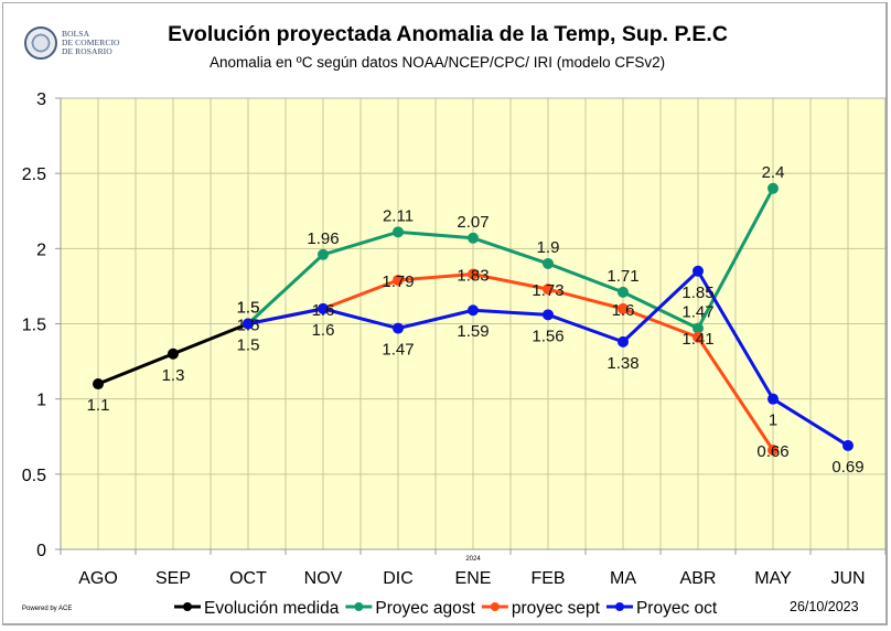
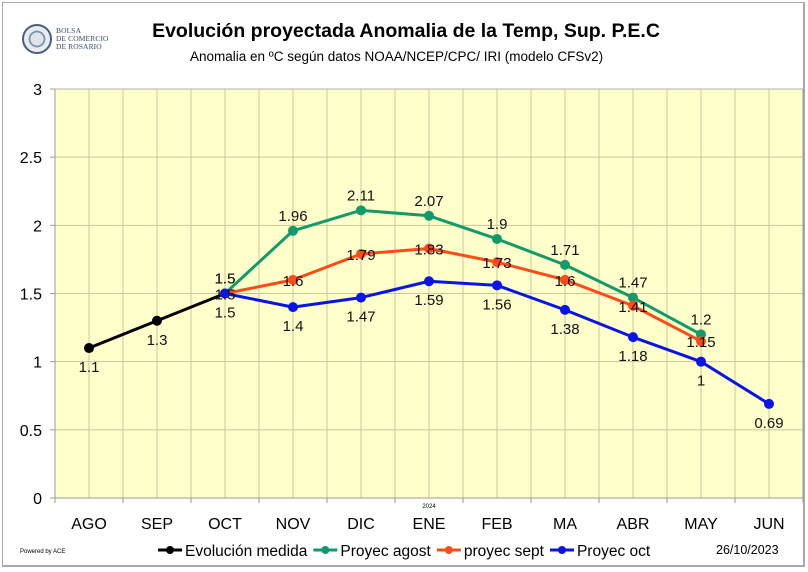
Proyec oct/NOV: 1.6 -> 1.4
Proyec oct/ABR: 1.85 -> 1.18
Proyec agost/MAY: 2.4 -> 1.2
proyec sept/MAY: 0.66 -> 1.15
